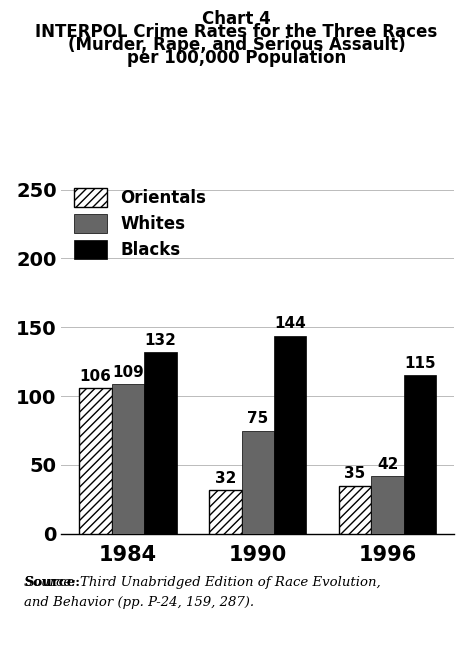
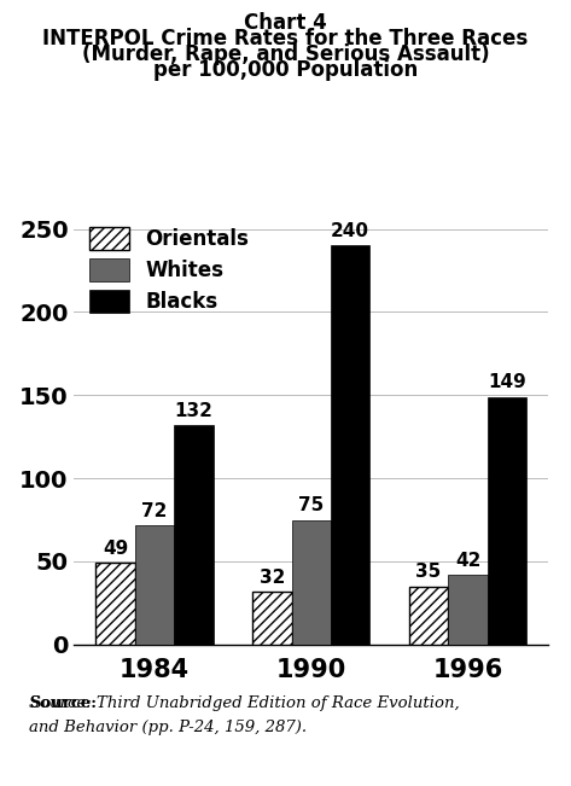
Orientals/1984: 106 -> 49
Whites/1984: 109 -> 72
Blacks/1990: 144 -> 240
Blacks/1996: 115 -> 149
